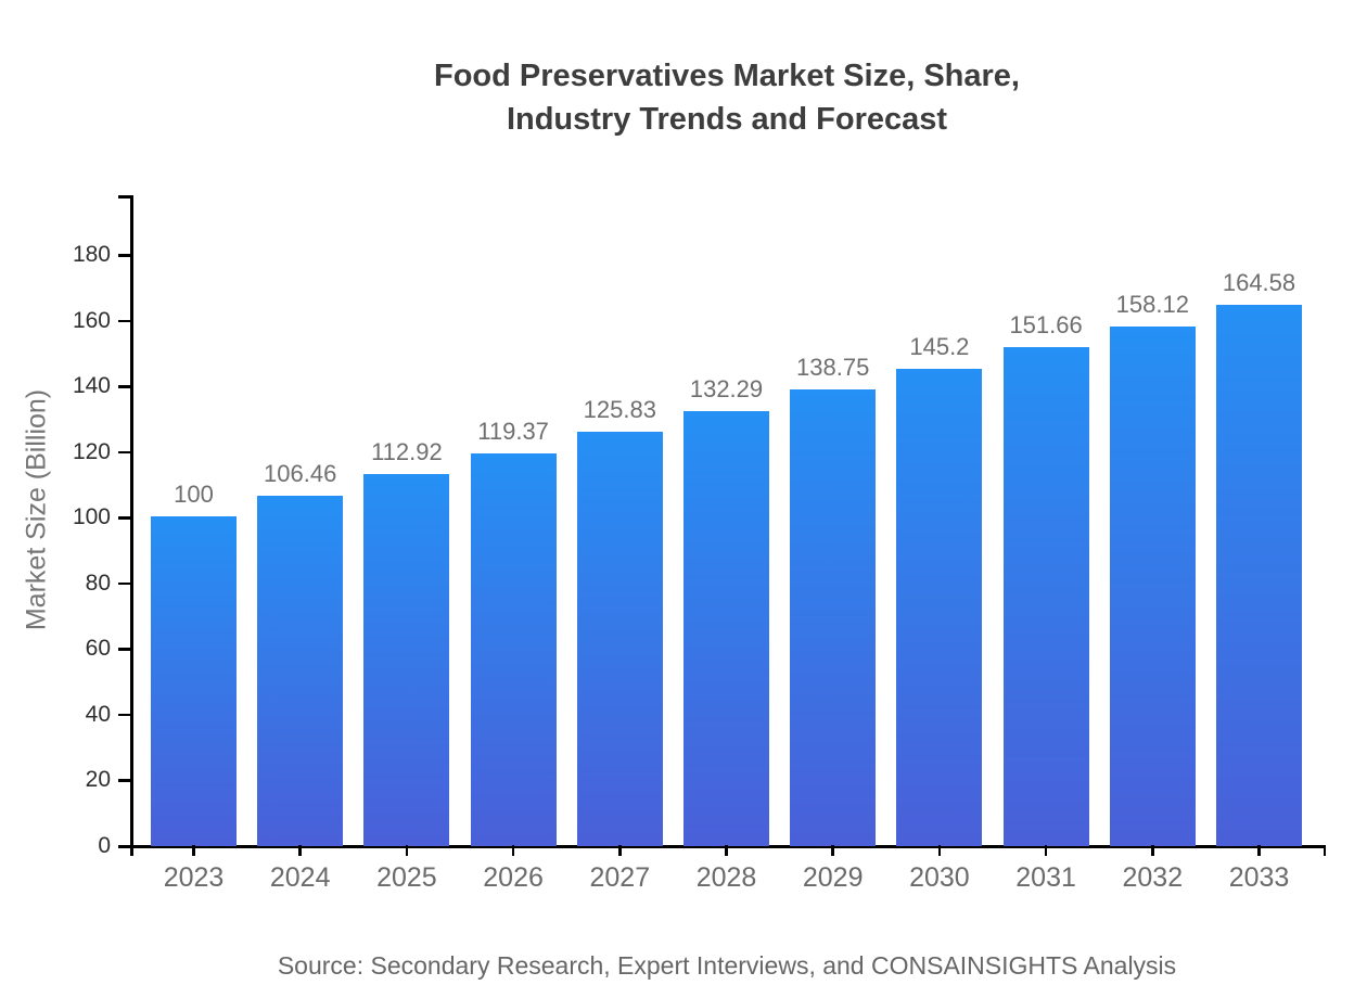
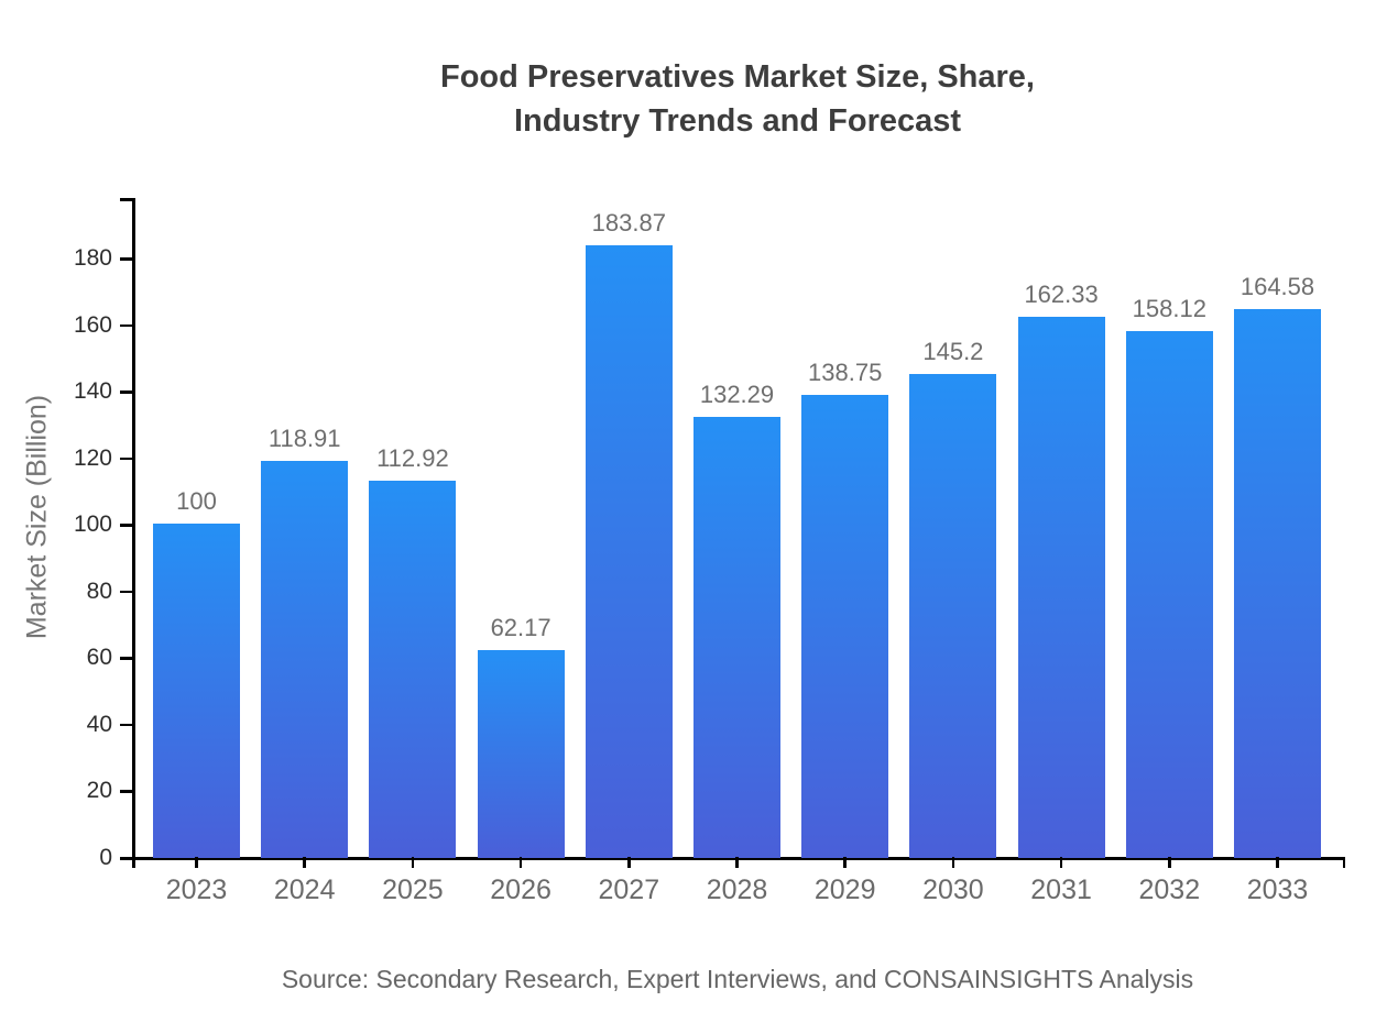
2024: 106.46 -> 118.91
2026: 119.37 -> 62.17
2027: 125.83 -> 183.87
2031: 151.66 -> 162.33
